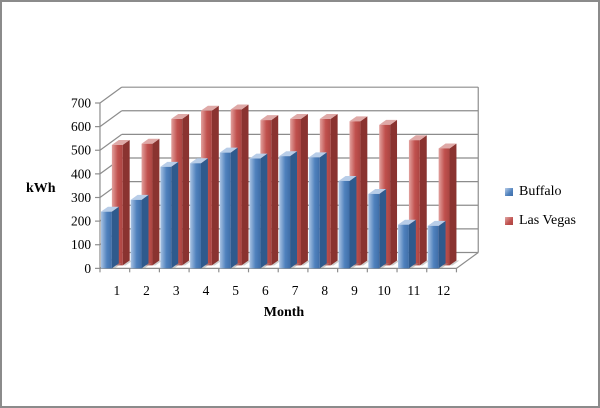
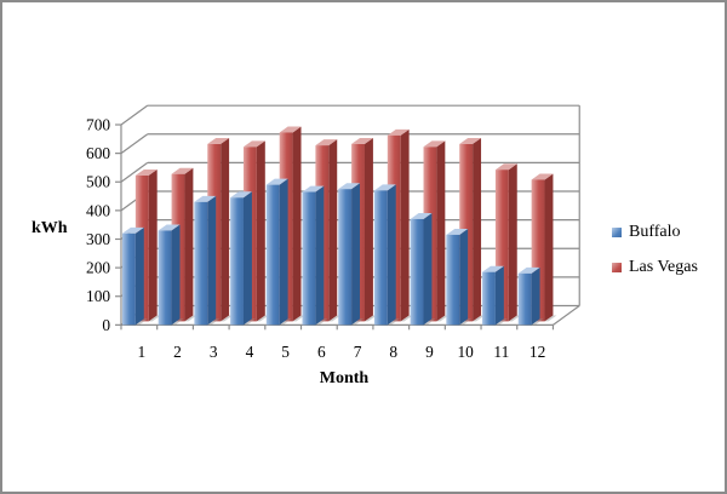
Buffalo/1: 240 -> 320
Buffalo/2: 290 -> 330
Las Vegas/4: 660 -> 610
Las Vegas/8: 620 -> 650
Las Vegas/10: 600 -> 620
